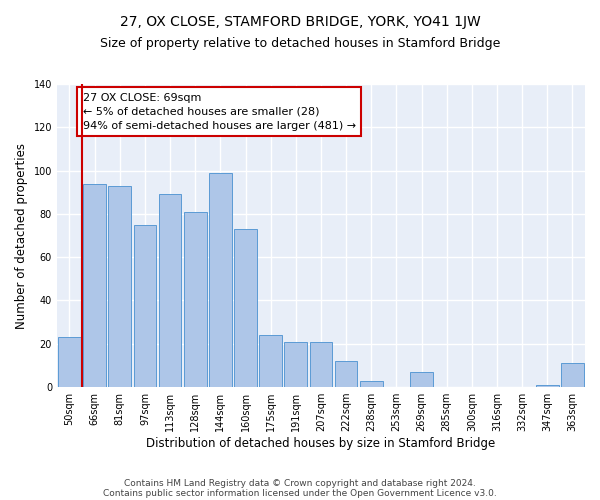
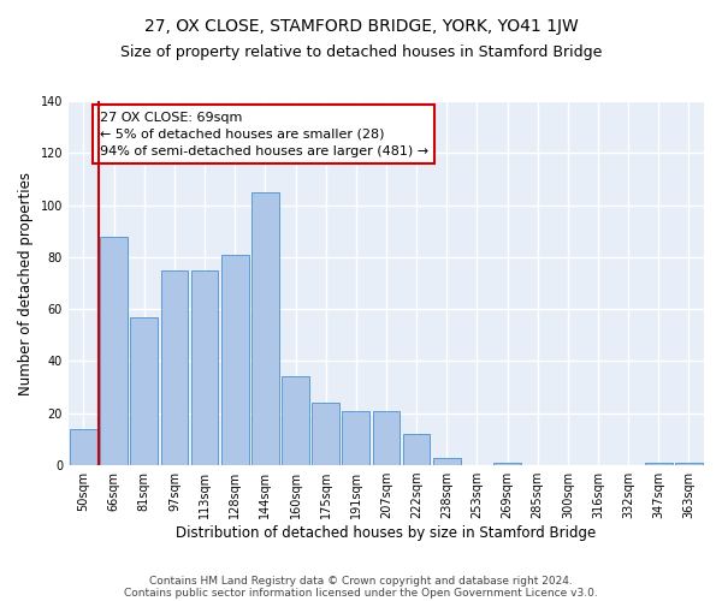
50sqm: 23 -> 14
66sqm: 94 -> 88
81sqm: 93 -> 57
113sqm: 89 -> 75
144sqm: 99 -> 105
160sqm: 73 -> 34
269sqm: 7 -> 1
363sqm: 11 -> 1
